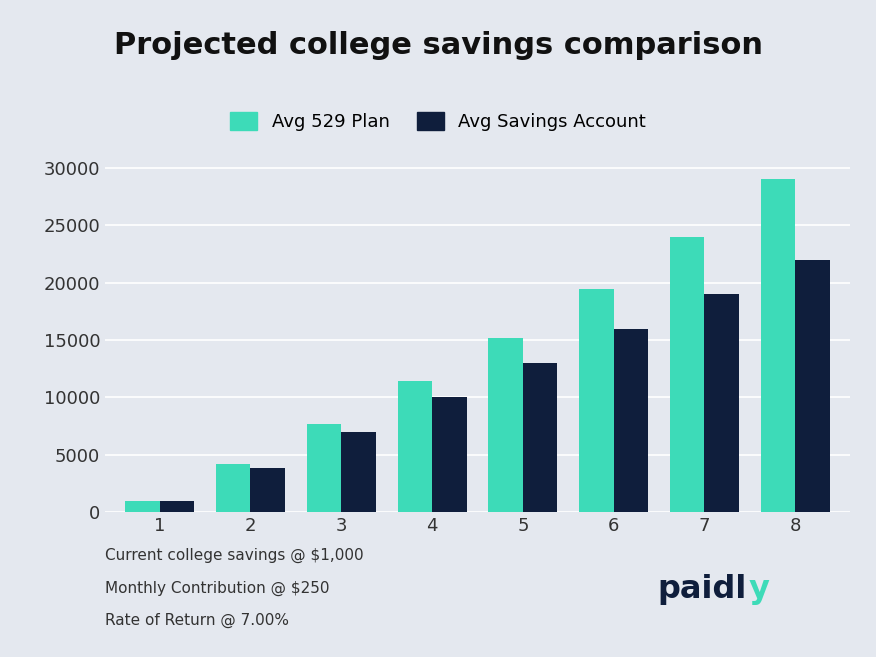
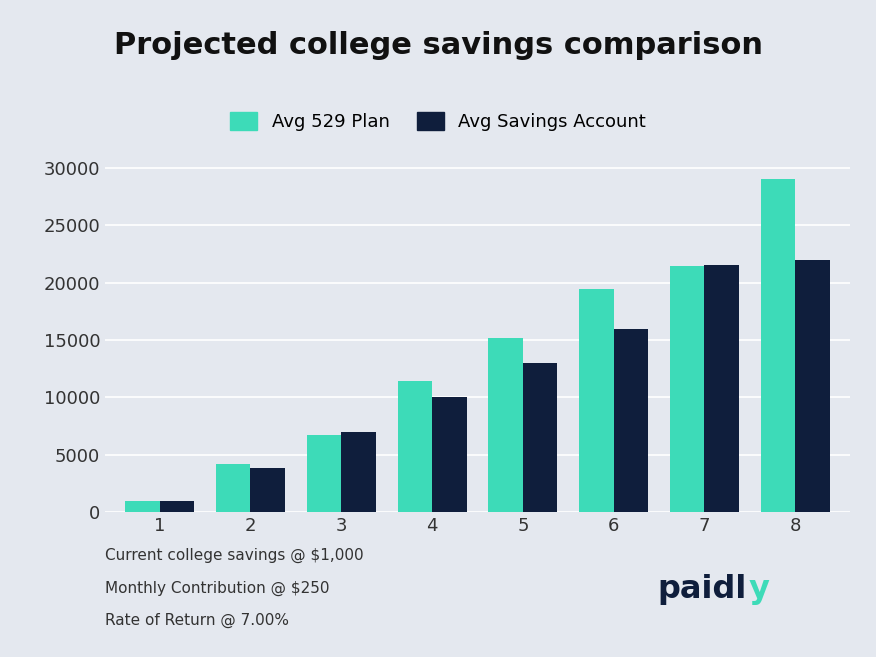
Avg 529 Plan/3: 7700 -> 6700
Avg 529 Plan/7: 24000 -> 21400
Avg Savings Account/7: 19000 -> 21500
